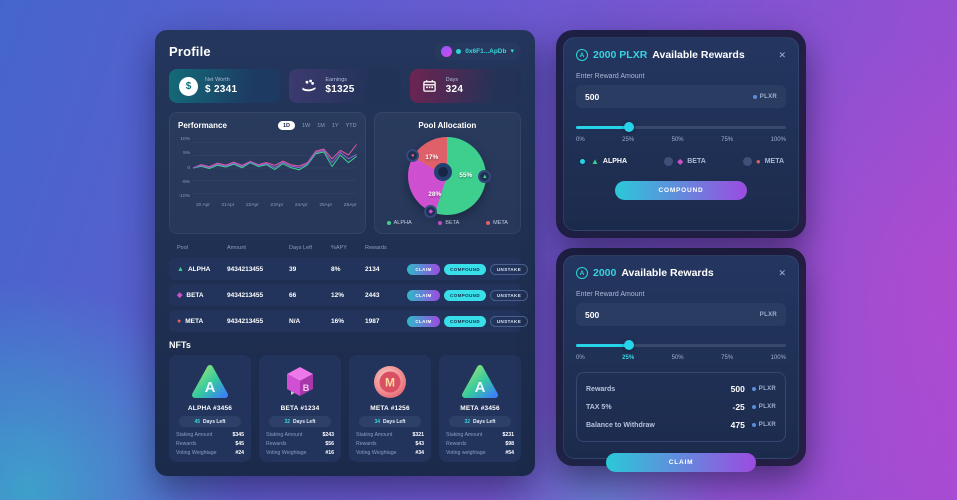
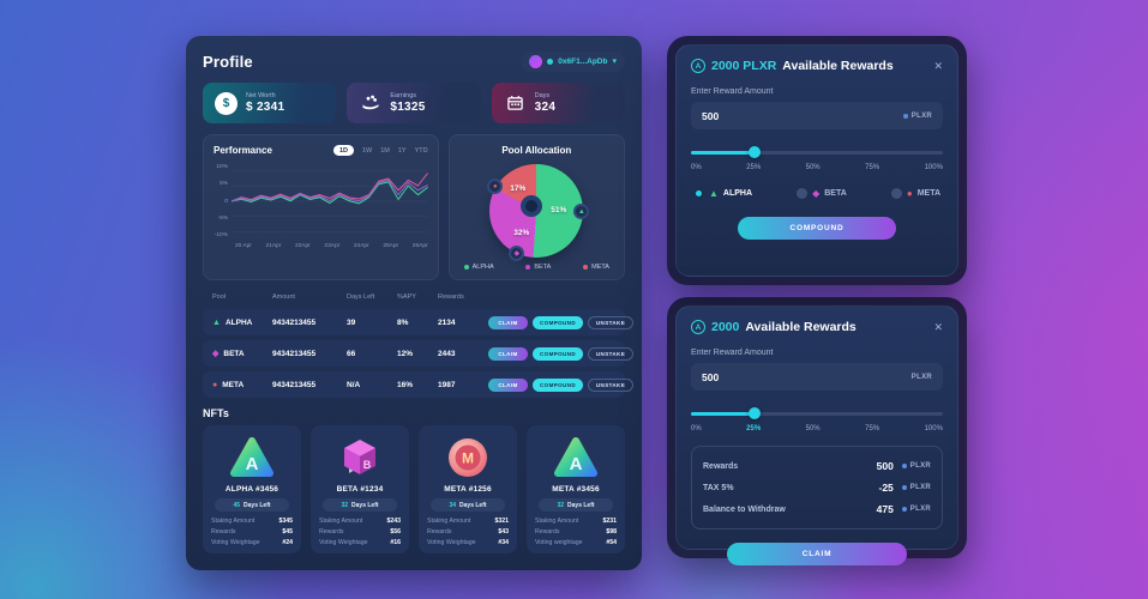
Pool Allocation/ALPHA: 55% -> 51%
Pool Allocation/BETA: 28% -> 32%
